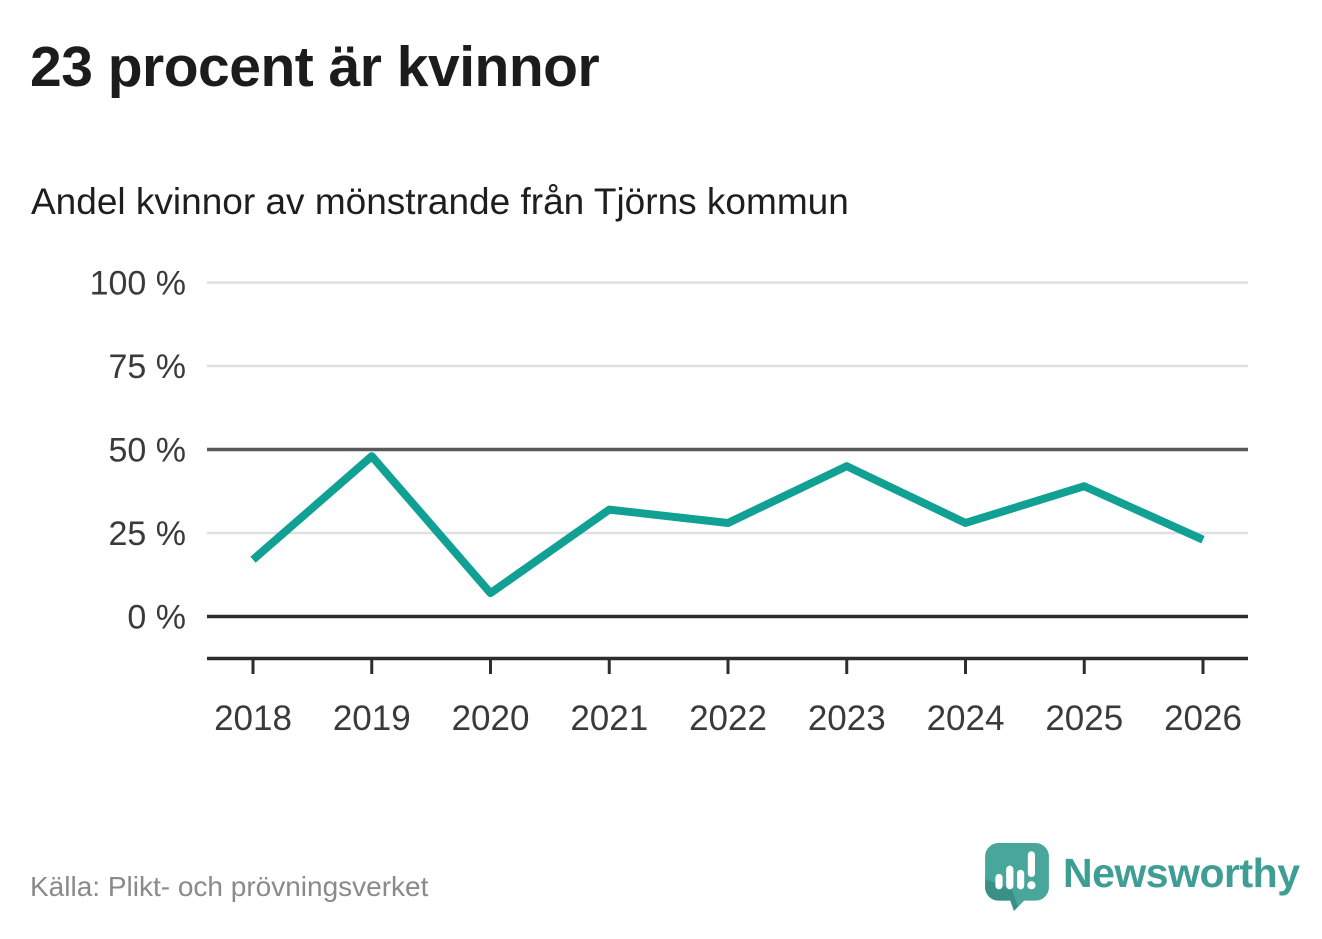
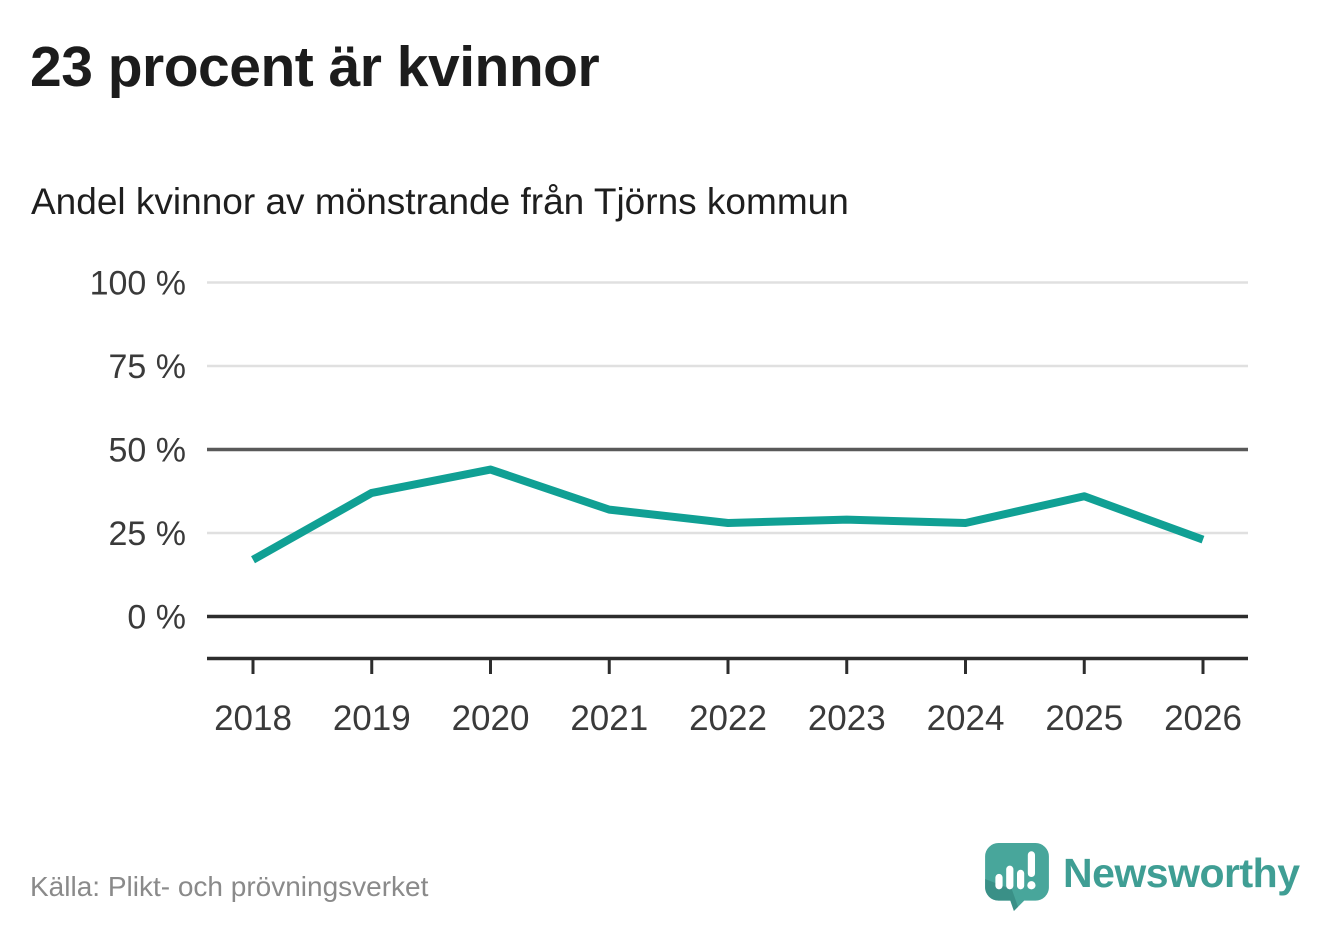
2019: 48% -> 37%
2020: 7% -> 44%
2023: 45% -> 29%
2025: 39% -> 36%
